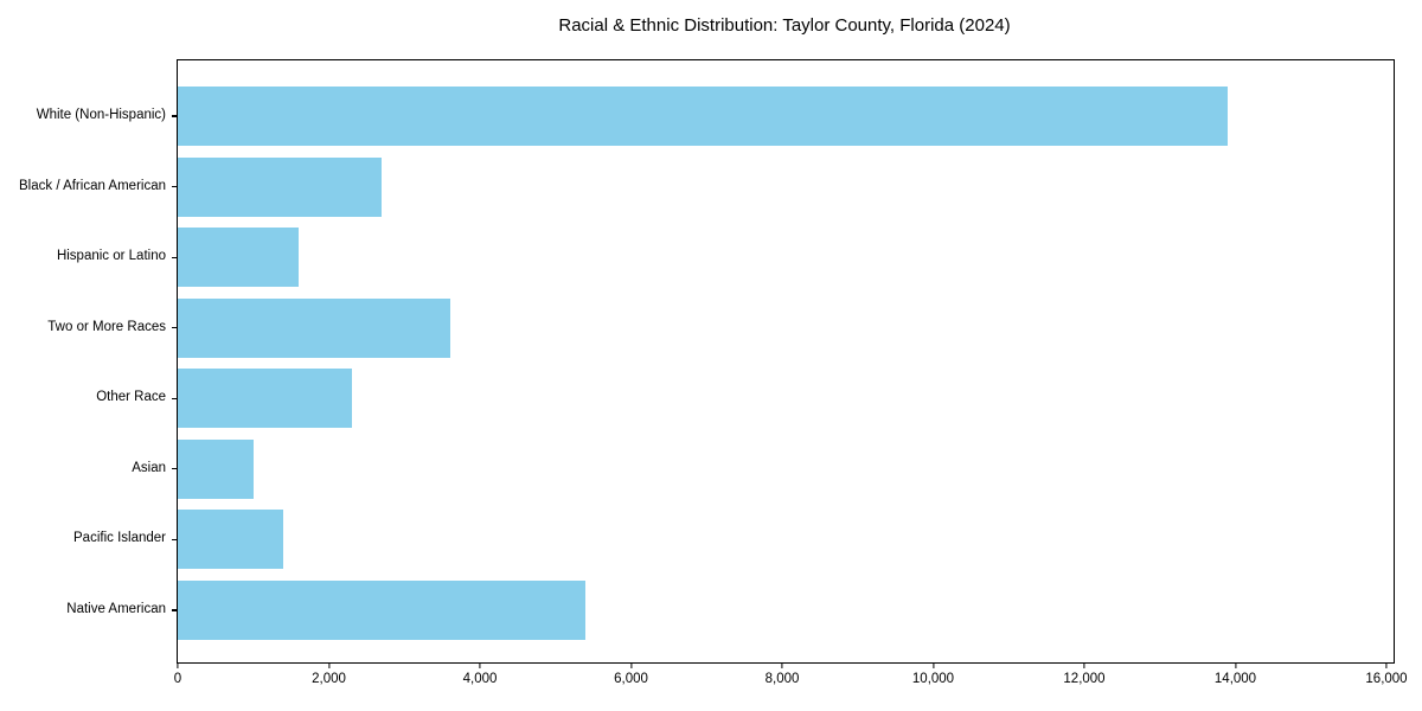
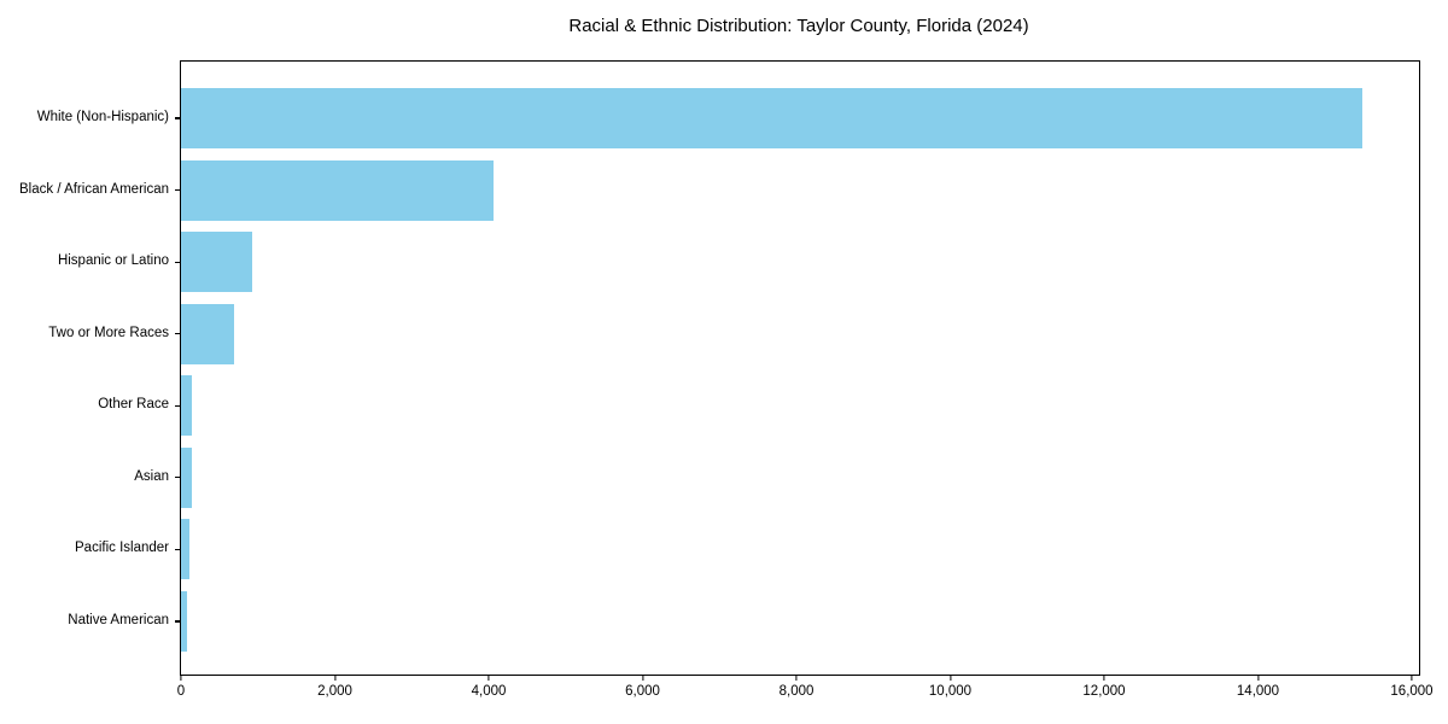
White (Non-Hispanic): 13900 -> 15400
Black / African American: 2700 -> 4100
Hispanic or Latino: 1600 -> 900
Two or More Races: 3600 -> 700
Other Race: 2300 -> 100
Asian: 1000 -> 100
Pacific Islander: 1400 -> 100
Native American: 5400 -> 100
